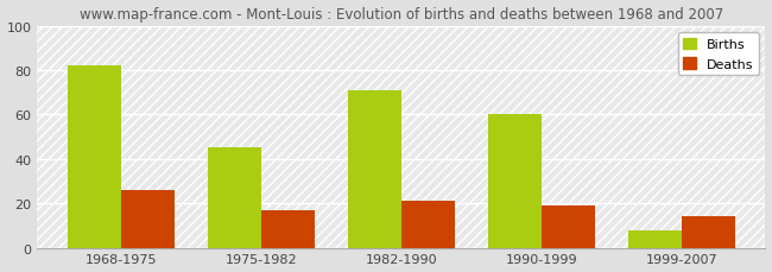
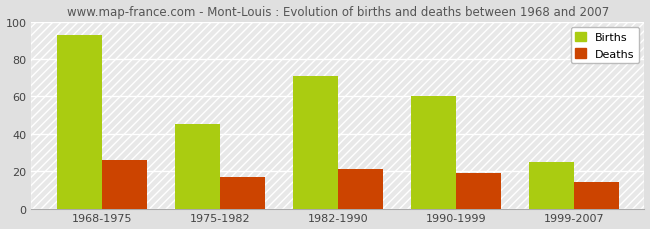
Births/1968-1975: 82 -> 93
Births/1999-2007: 8 -> 25
